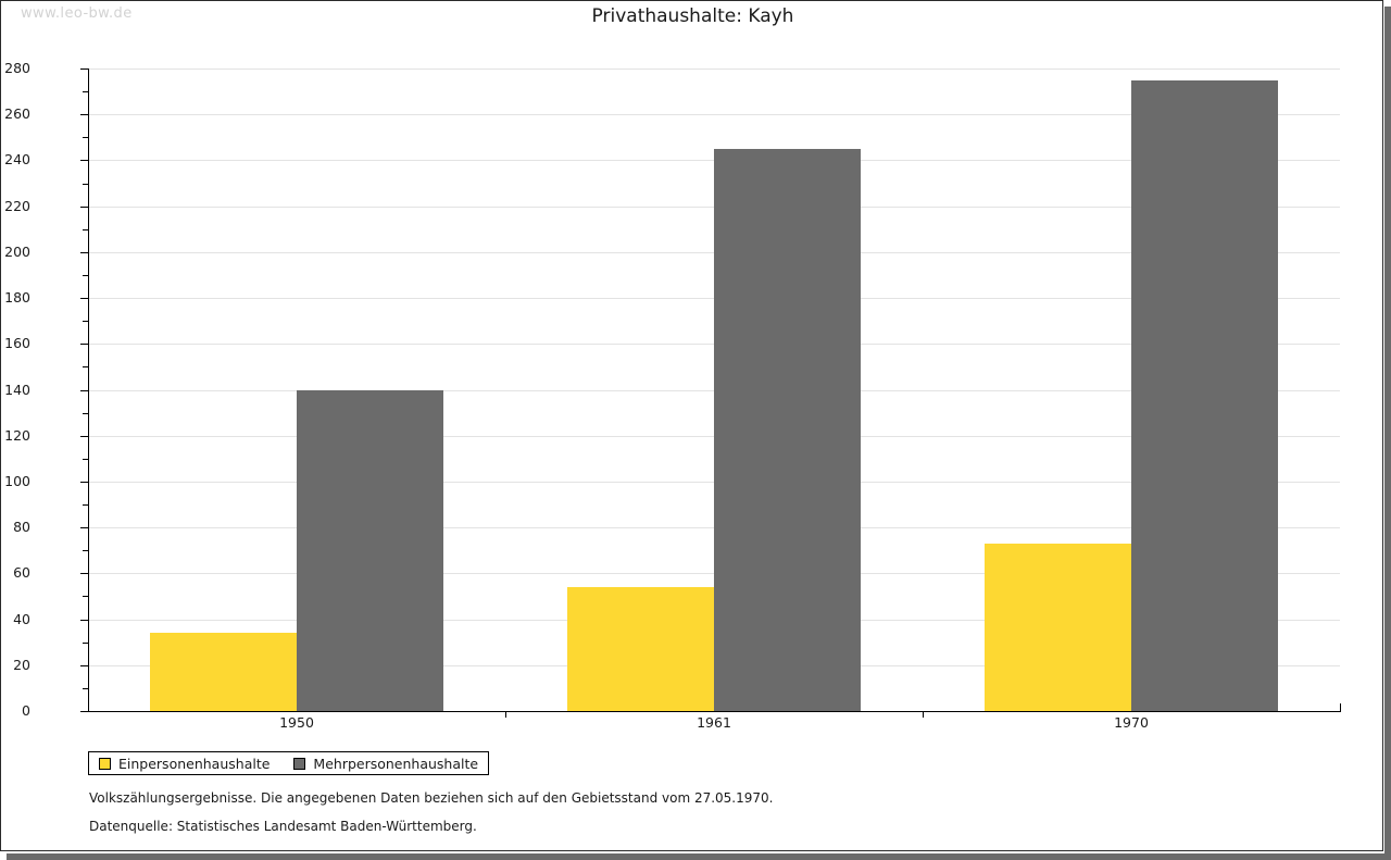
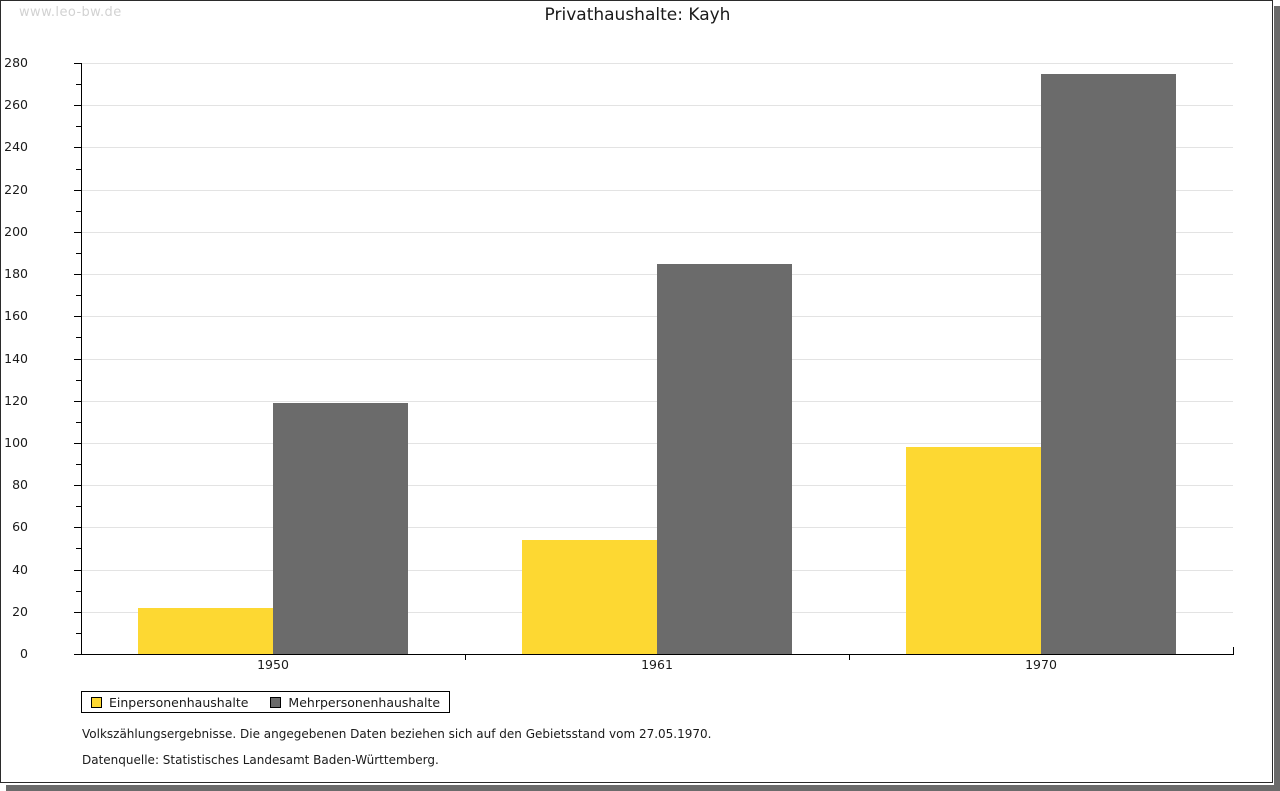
Einpersonenhaushalte/1950: 34 -> 22
Mehrpersonenhaushalte/1950: 140 -> 119
Mehrpersonenhaushalte/1961: 245 -> 185
Einpersonenhaushalte/1970: 73 -> 98
